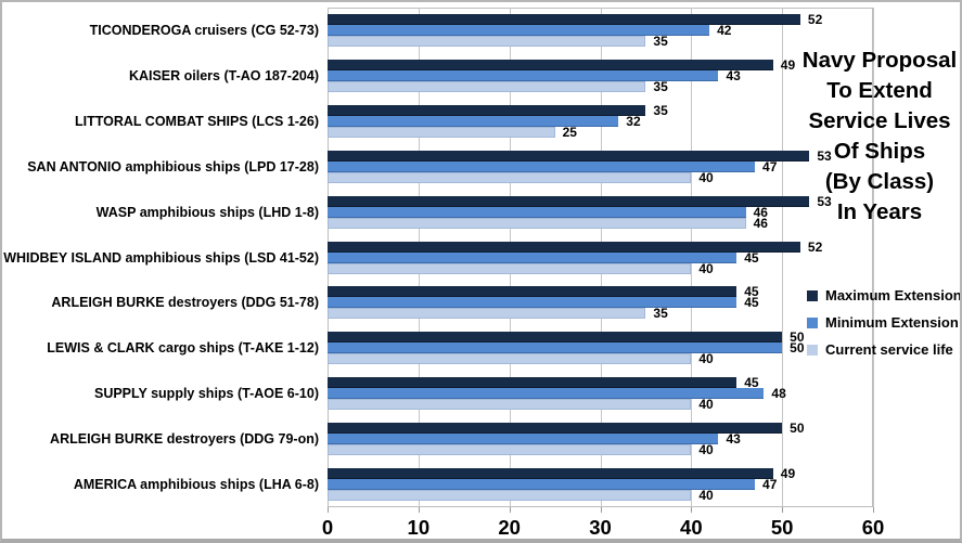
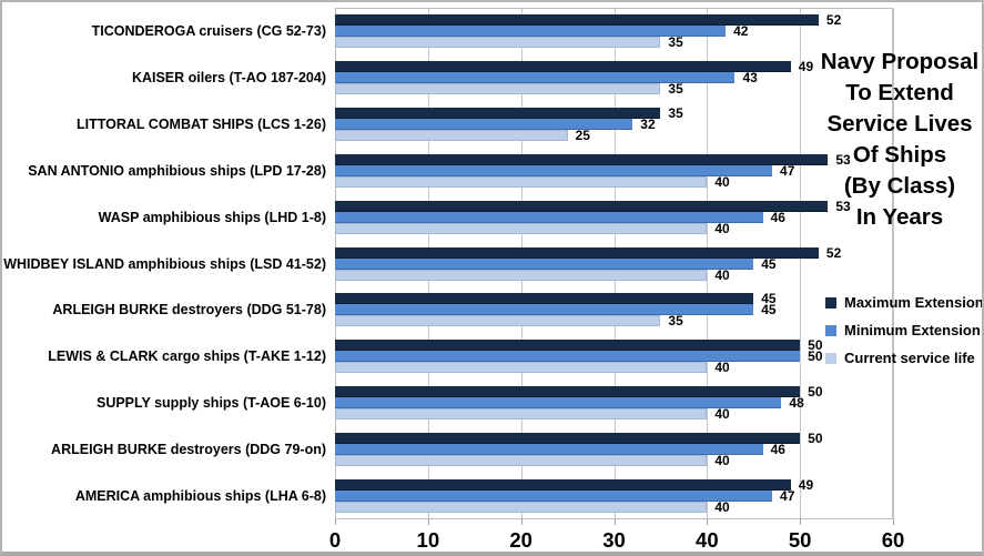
Current service life/WASP amphibious ships (LHD 1-8): 46 -> 40
Maximum Extension/SUPPLY supply ships (T-AOE 6-10): 45 -> 50
Minimum Extension/ARLEIGH BURKE destroyers (DDG 79-on): 43 -> 46
